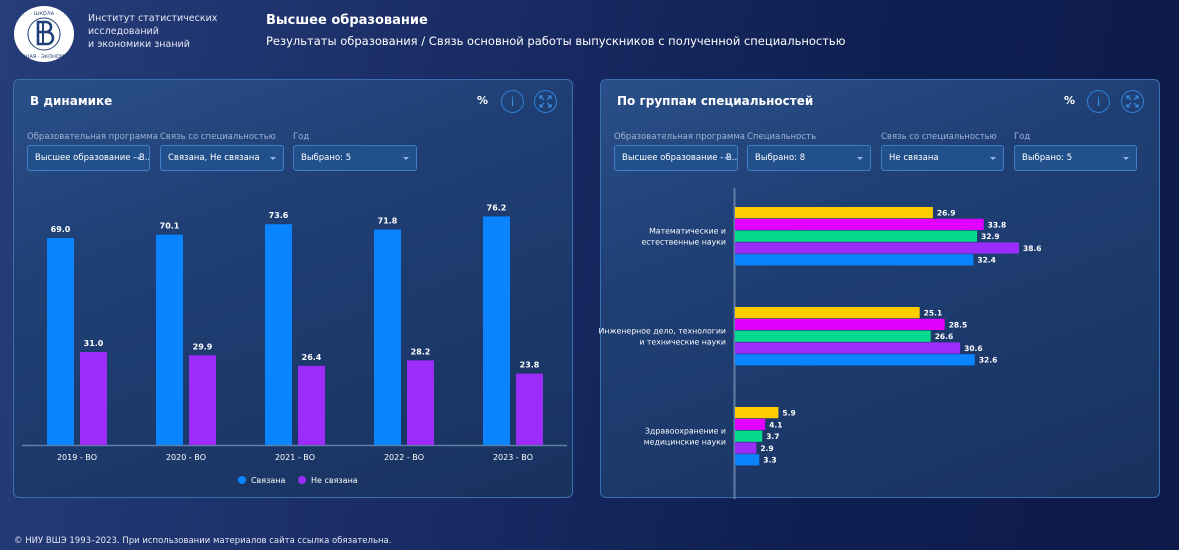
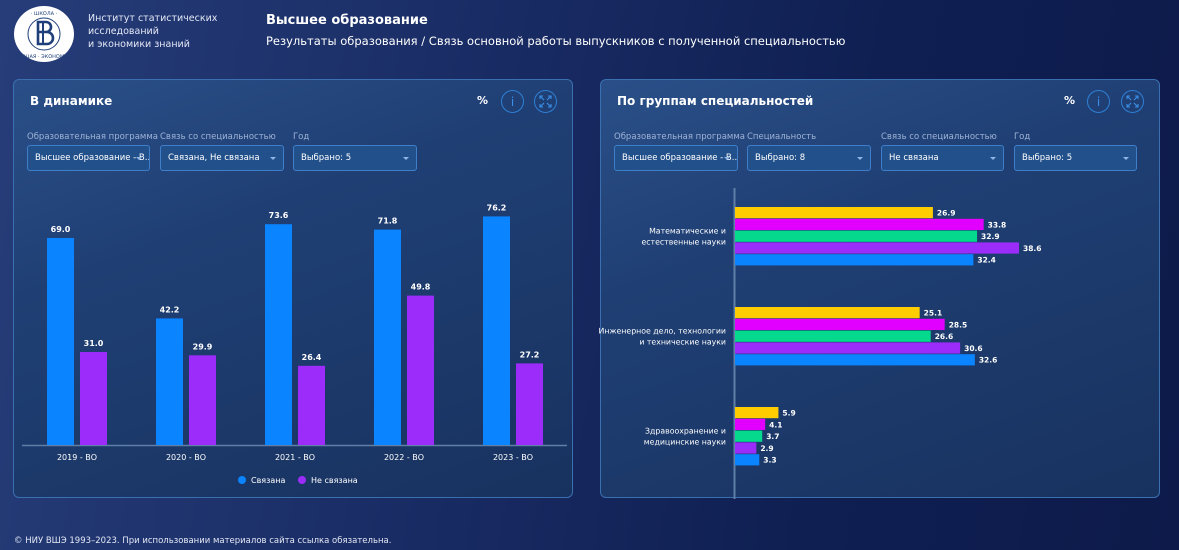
В динамике/Связана/2020 - ВО: 70.1 -> 42.2
В динамике/Не связана/2022 - ВО: 28.2 -> 49.8
В динамике/Не связана/2023 - ВО: 23.8 -> 27.2
